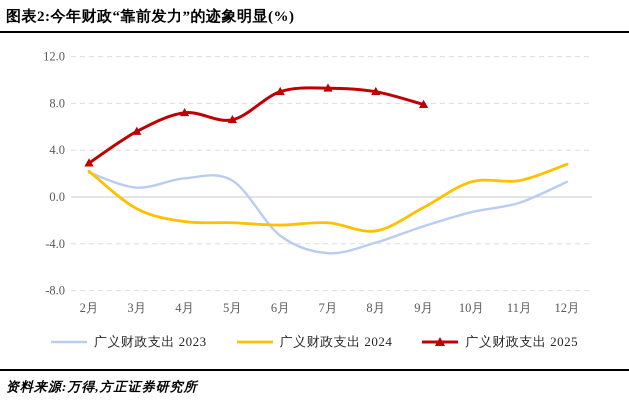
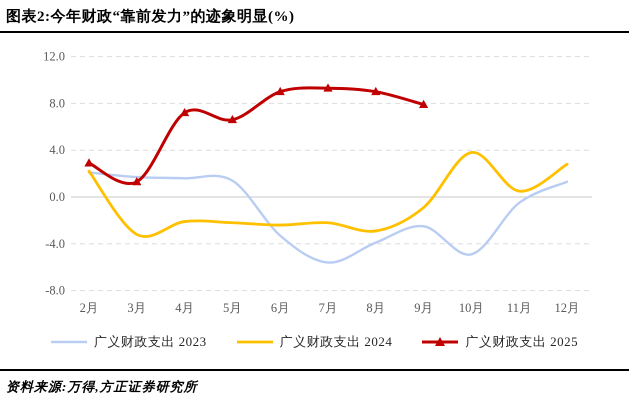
广义财政支出 2023/3月: 0.8 -> 1.7
广义财政支出 2024/3月: -1.0 -> -3.2
广义财政支出 2025/3月: 5.6 -> 1.3
广义财政支出 2023/7月: -4.8 -> -5.6
广义财政支出 2023/10月: -1.3 -> -4.9
广义财政支出 2024/10月: 1.3 -> 3.8
广义财政支出 2024/11月: 1.4 -> 0.5
